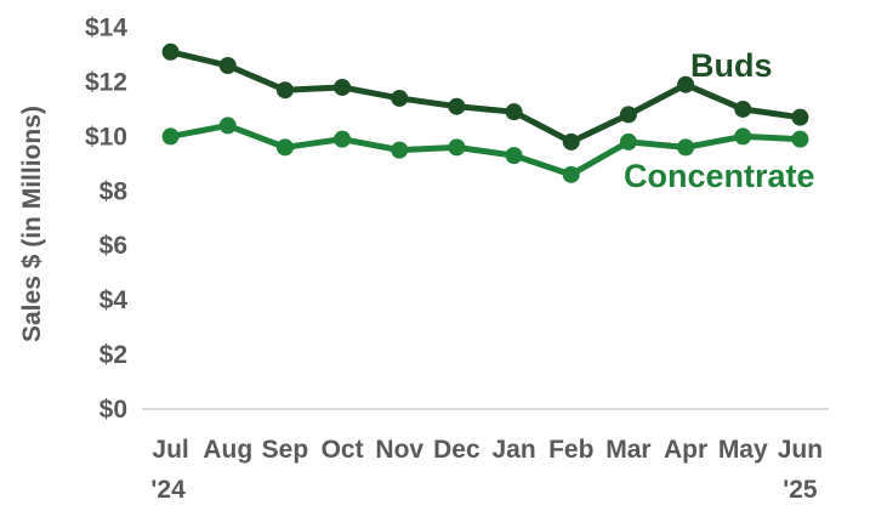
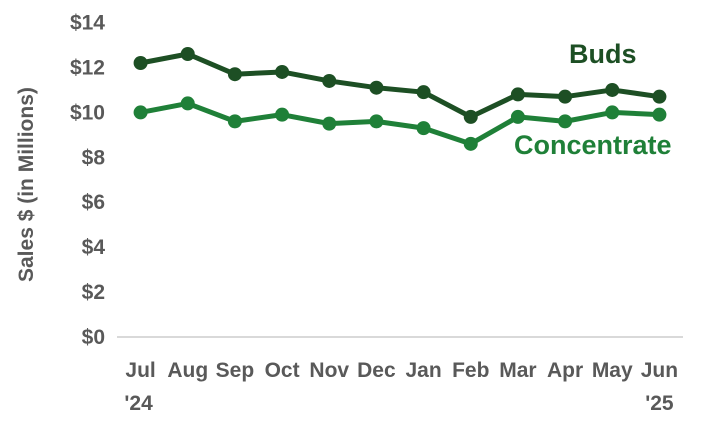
Buds/Jul: $13.1 -> $12.2
Buds/Apr: $11.9 -> $10.7
